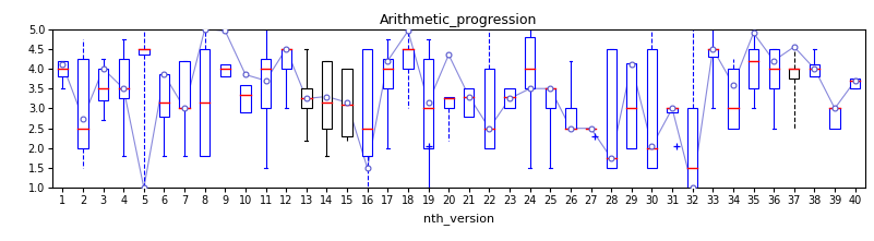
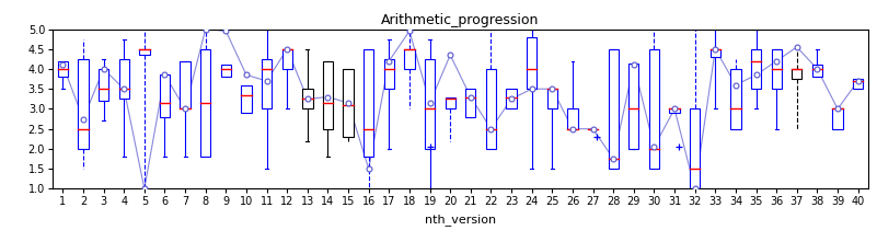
35: 4.90 -> 3.85
